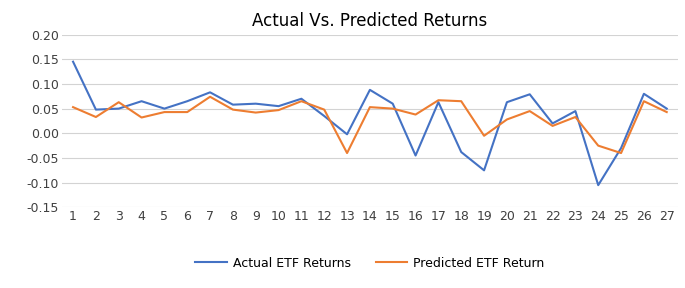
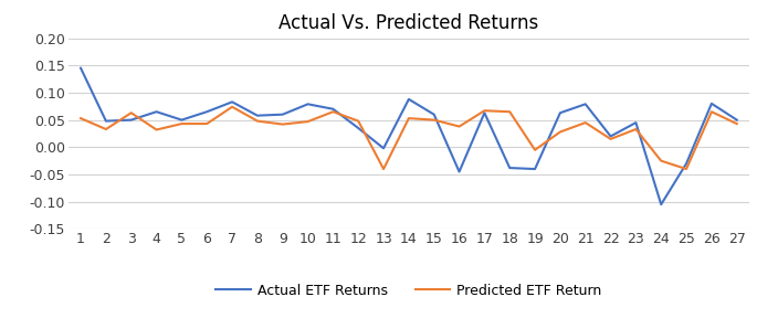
Actual ETF Returns/10: 0.055 -> 0.079
Actual ETF Returns/19: -0.075 -> -0.040
